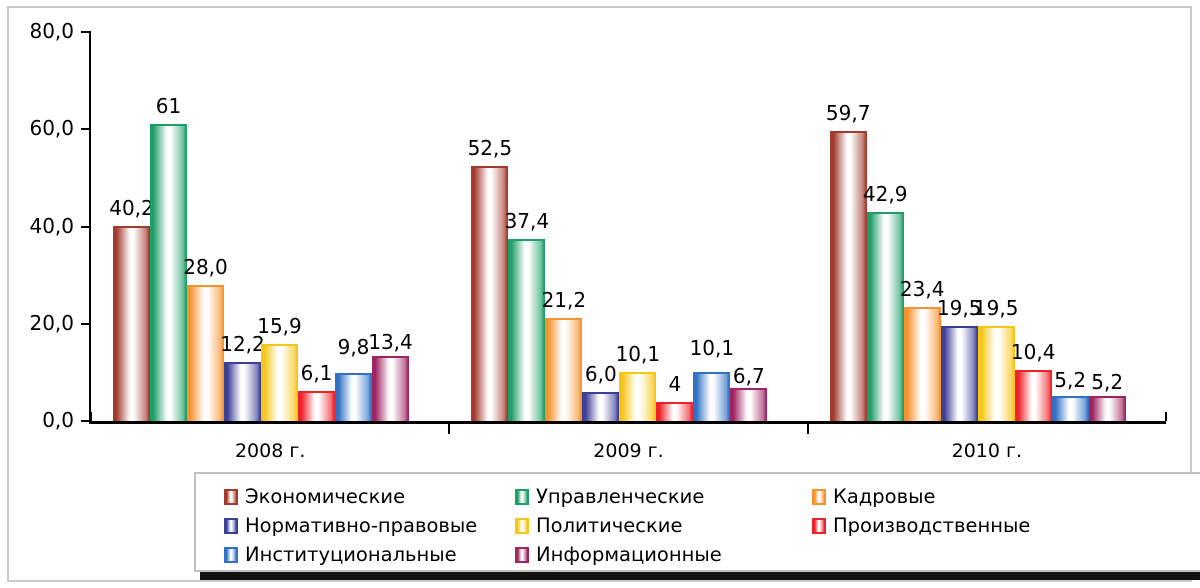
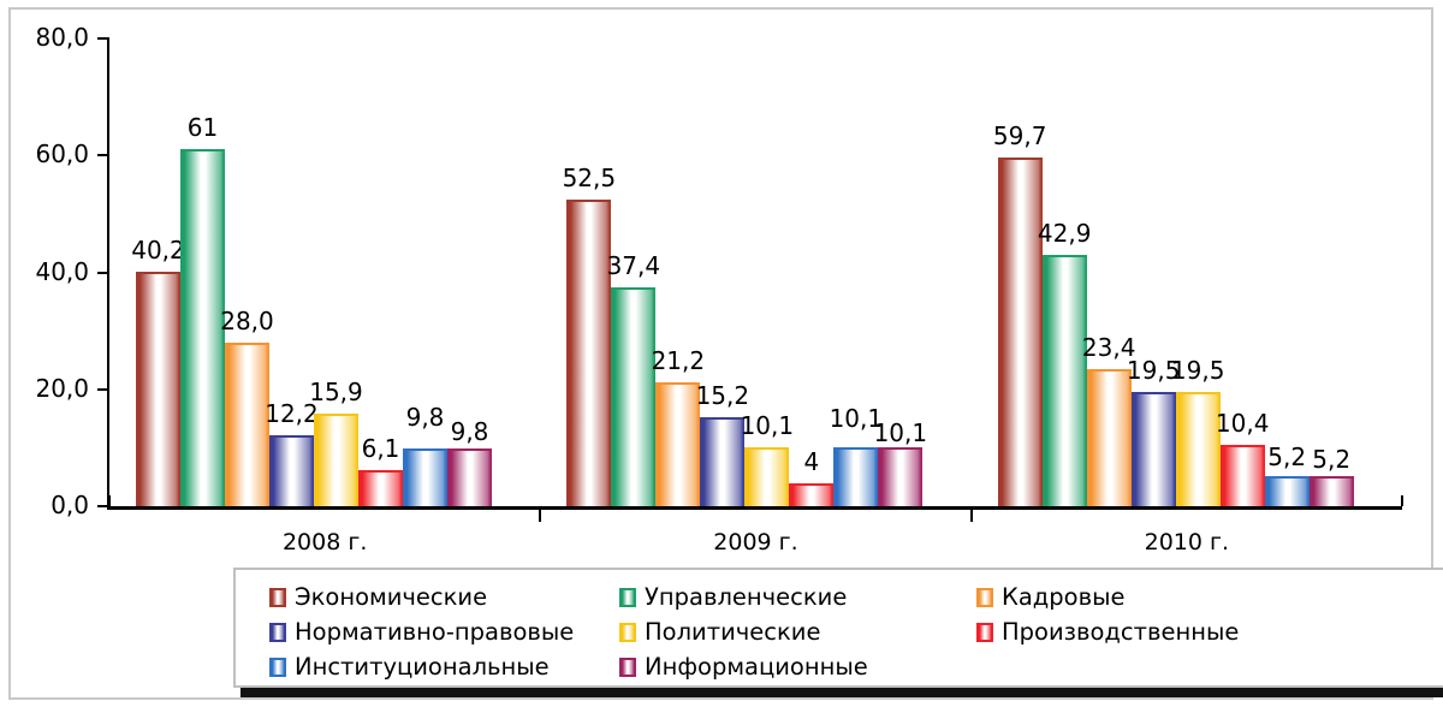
Информационные/2008 г.: 13,4 -> 9,8
Нормативно-правовые/2009 г.: 6,0 -> 15,2
Информационные/2009 г.: 6,7 -> 10,1
